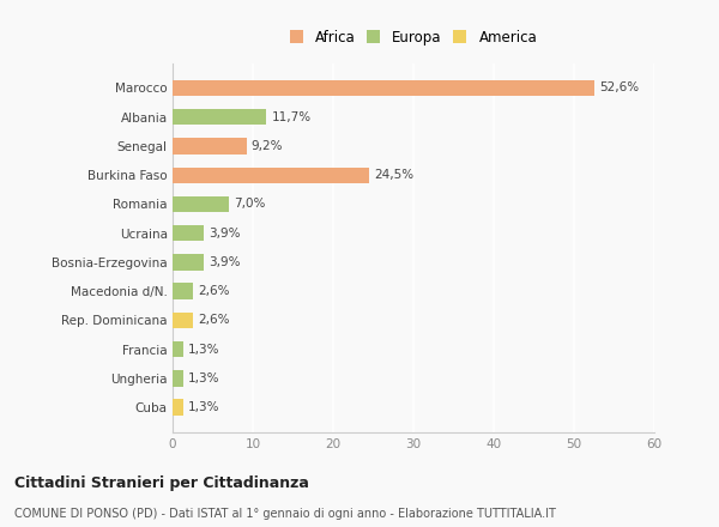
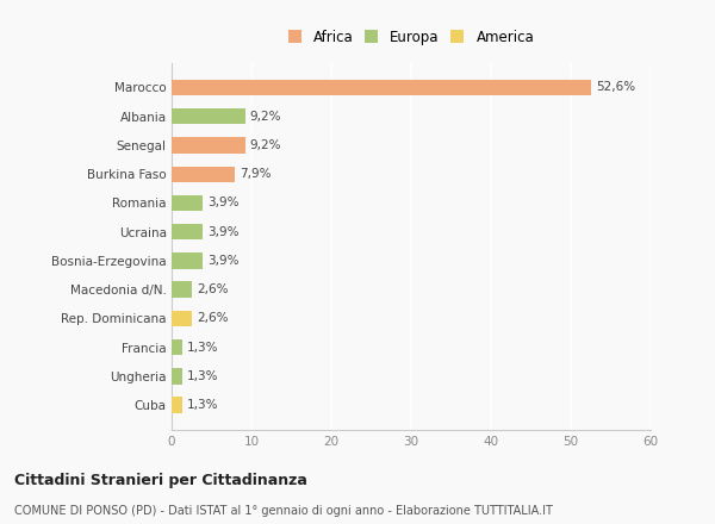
Albania: 11,7% -> 9,2%
Burkina Faso: 24,5% -> 7,9%
Romania: 7,0% -> 3,9%
